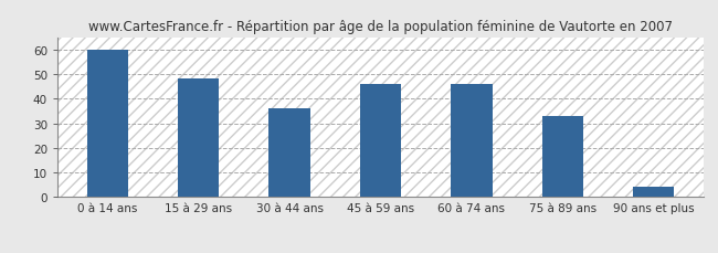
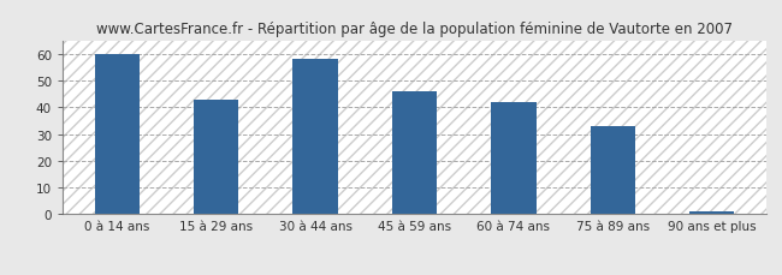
15 à 29 ans: 48 -> 43
30 à 44 ans: 36 -> 58
60 à 74 ans: 46 -> 42
90 ans et plus: 4 -> 1
